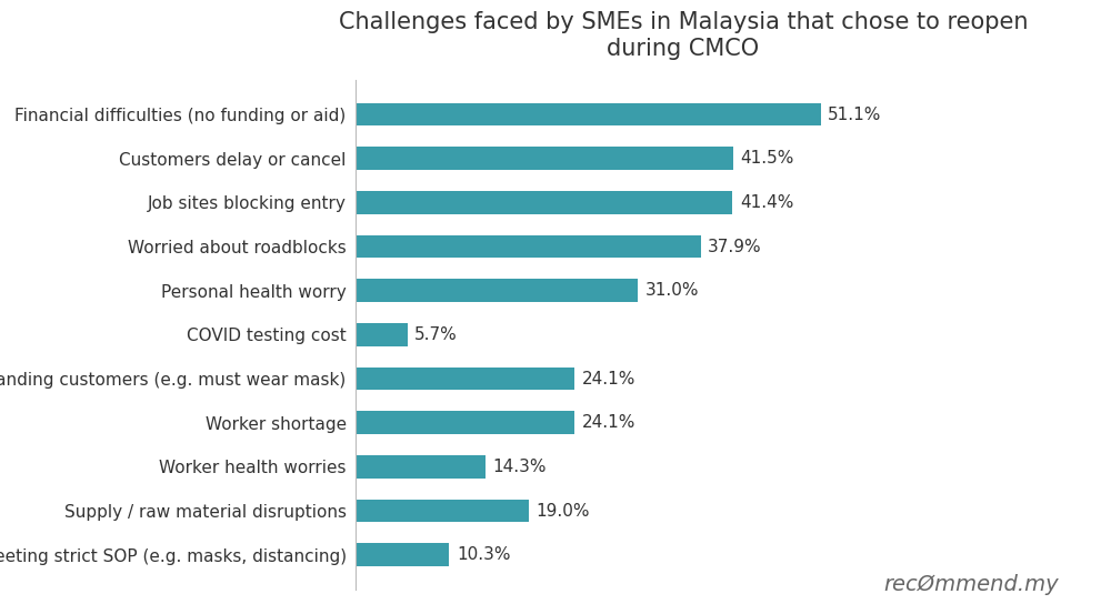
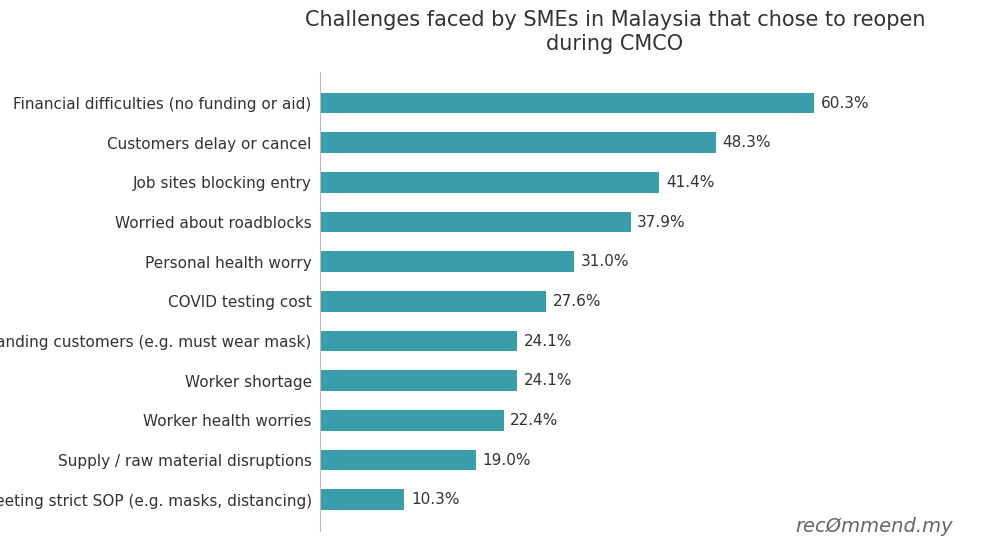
Financial difficulties (no funding or aid): 51.1% -> 60.3%
Customers delay or cancel: 41.5% -> 48.3%
COVID testing cost: 5.7% -> 27.6%
Worker health worries: 14.3% -> 22.4%
